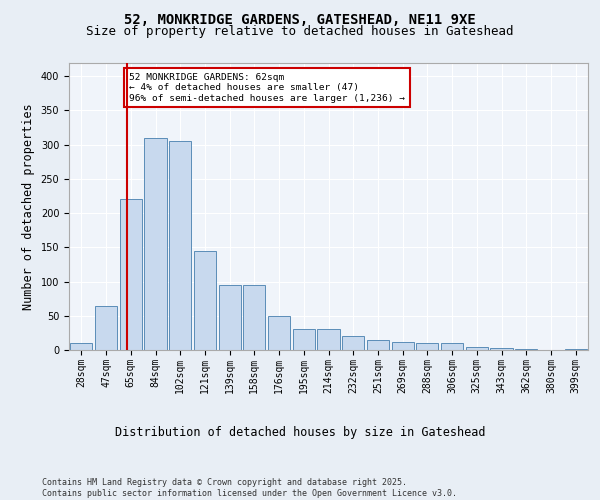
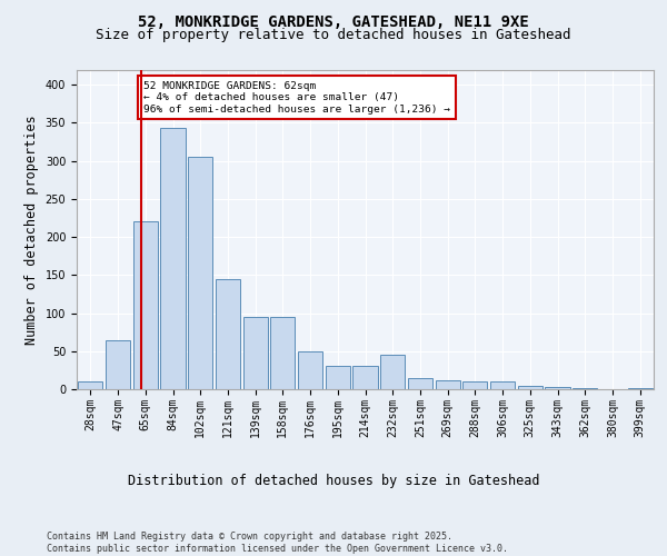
84sqm: 310 -> 344
232sqm: 20 -> 46
